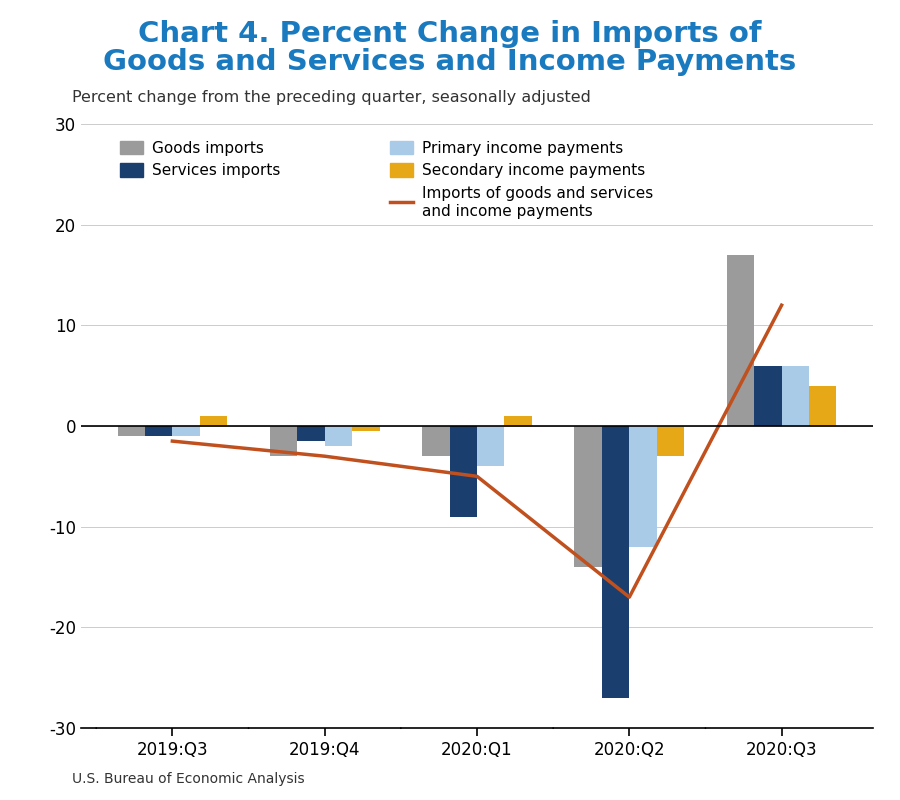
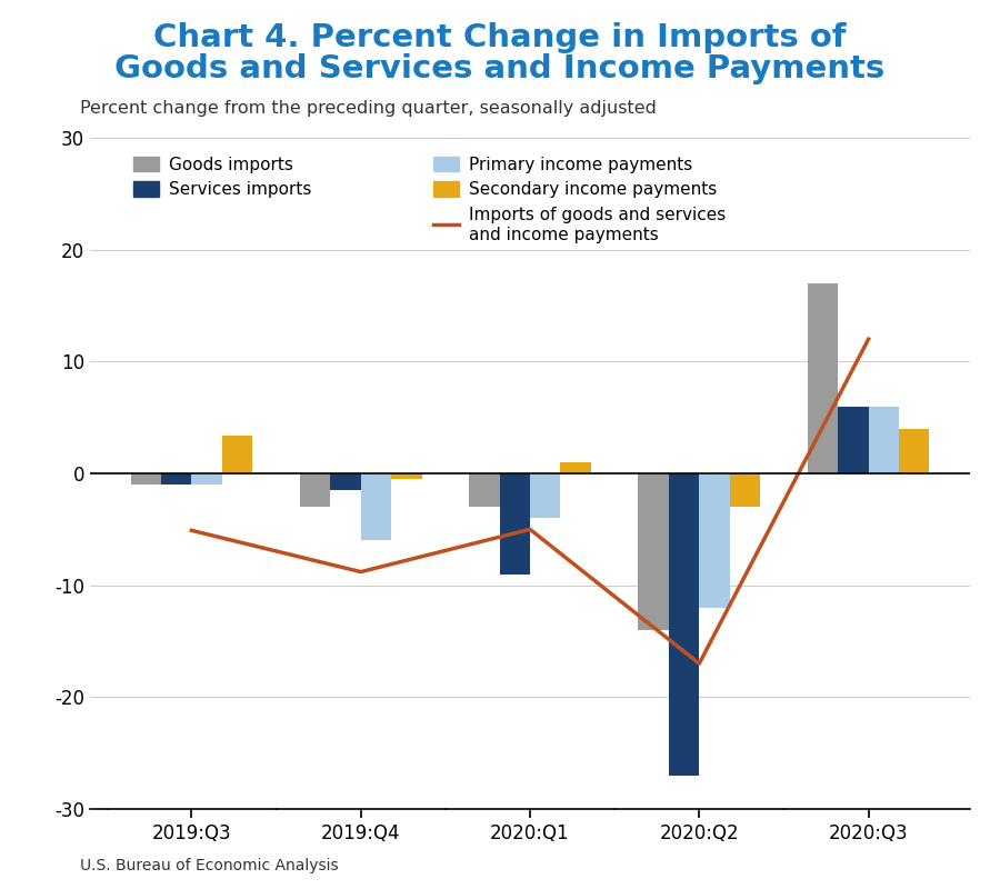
Imports of goods and services and income payments/2019:Q3: -1.5 -> -5.1
Secondary income payments/2019:Q3: 1.0 -> 3.4
Imports of goods and services and income payments/2019:Q4: -3.0 -> -8.8
Primary income payments/2019:Q4: -2 -> -6
